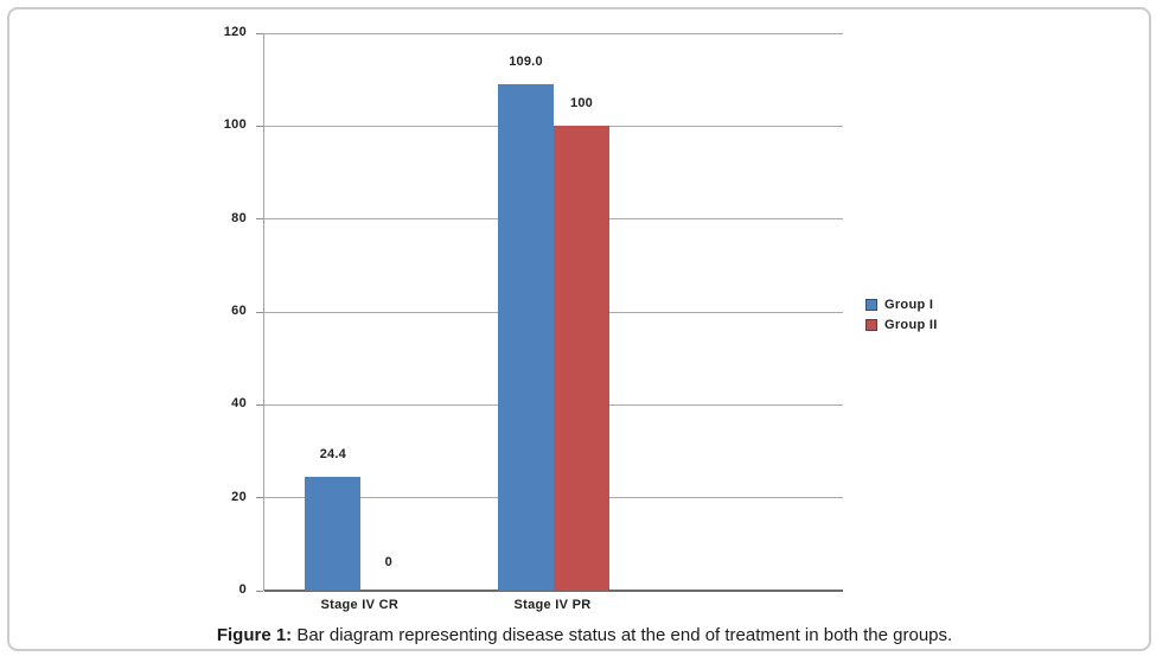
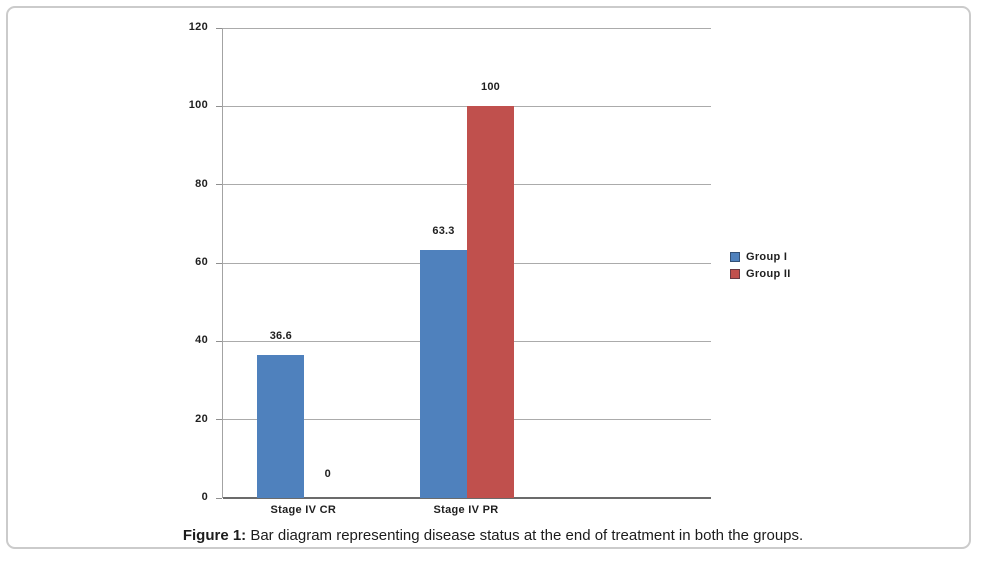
Group I/Stage IV CR: 24.4 -> 36.6
Group I/Stage IV PR: 109.0 -> 63.3
